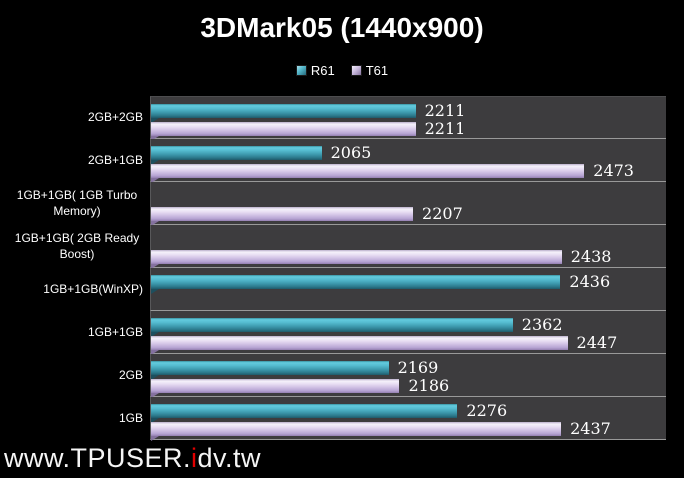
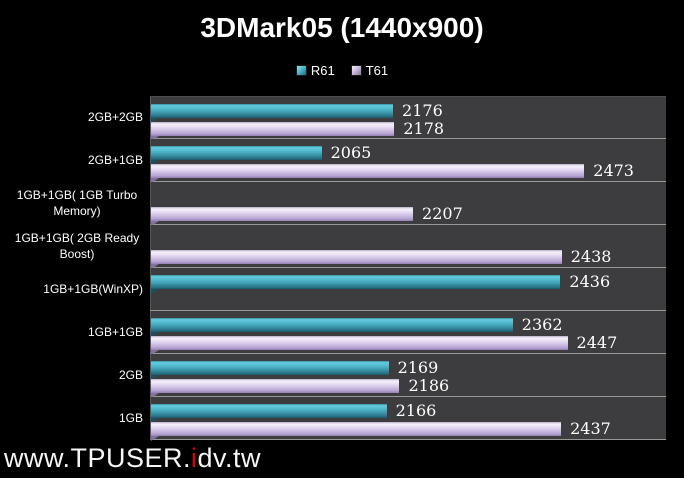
R61/2GB+2GB: 2211 -> 2176
T61/2GB+2GB: 2211 -> 2178
R61/1GB: 2276 -> 2166
